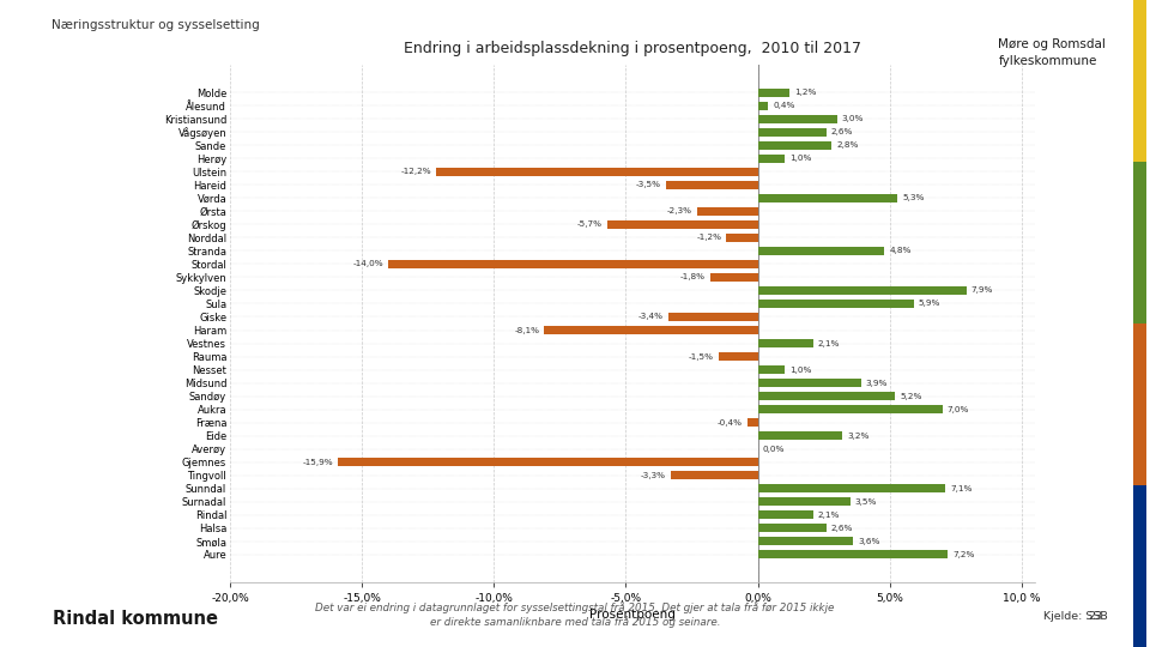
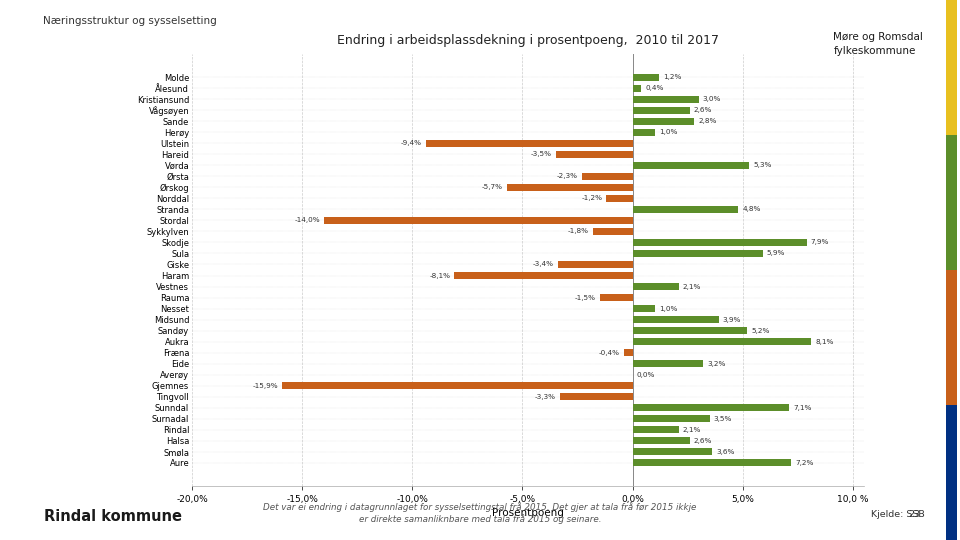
Ulstein: -12,2% -> -9,4%
Aukra: 7,0% -> 8,1%
